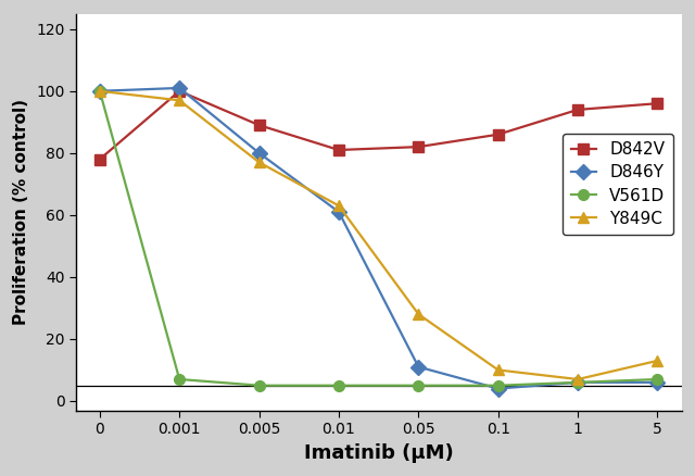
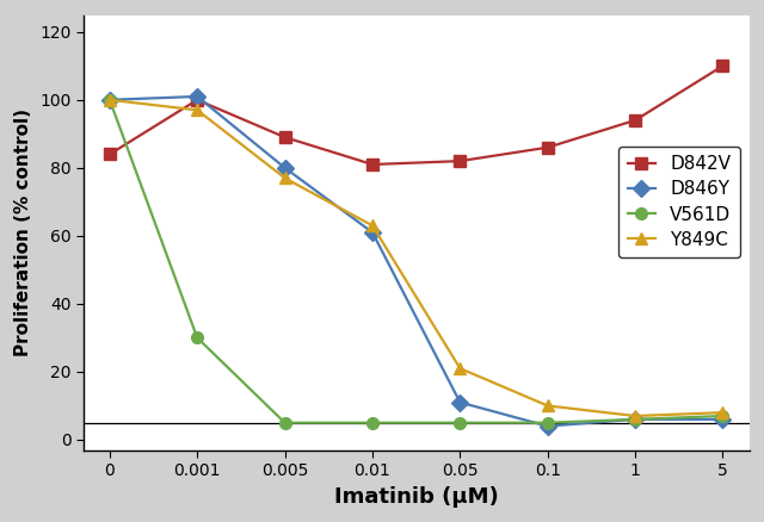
D842V/0: 78 -> 84
V561D/0.001: 7 -> 30
Y849C/0.05: 28 -> 21
D842V/5: 96 -> 110
Y849C/5: 13 -> 8
